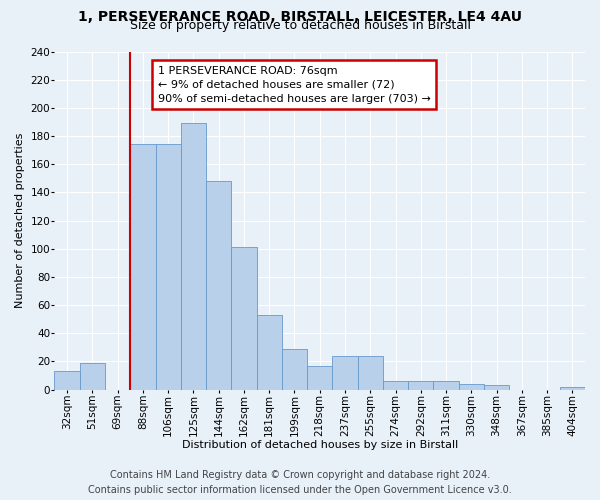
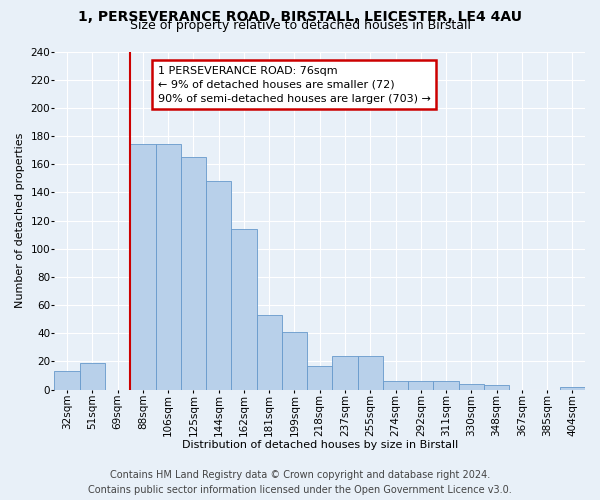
125sqm: 189 -> 165
162sqm: 101 -> 114
199sqm: 29 -> 41
